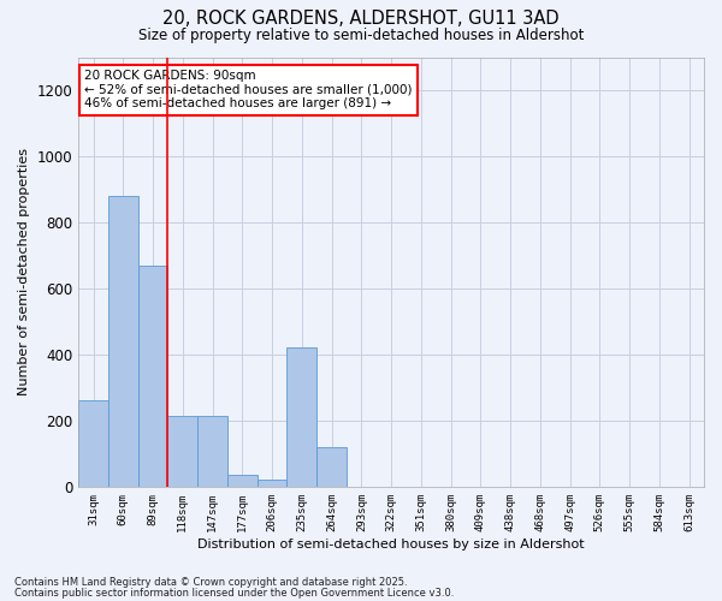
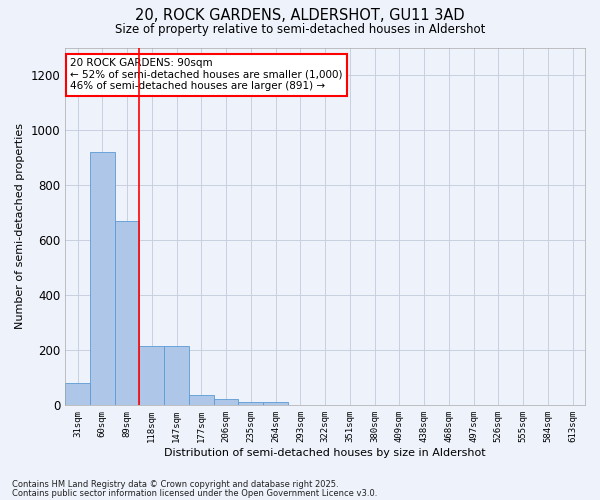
31sqm: 260 -> 80
60sqm: 880 -> 920
235sqm: 420 -> 12
264sqm: 120 -> 10
